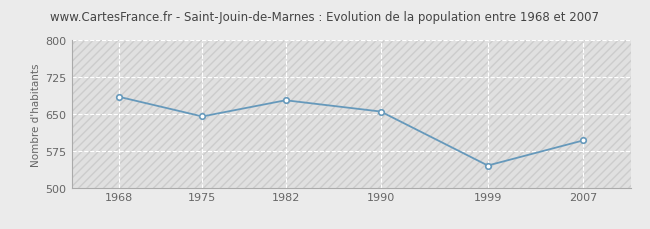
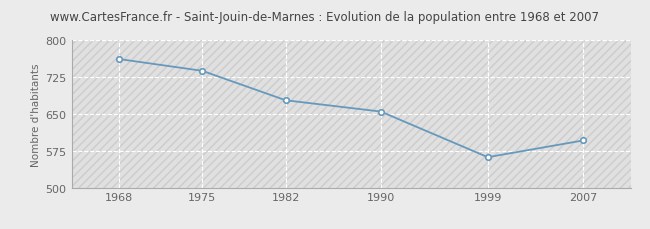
1968: 685 -> 762
1975: 645 -> 738
1999: 545 -> 562
